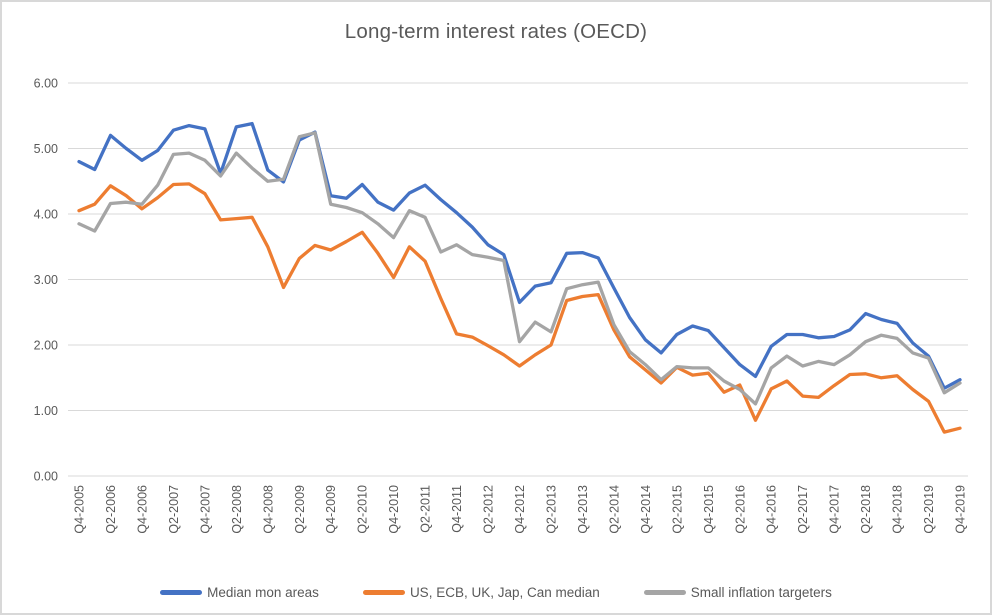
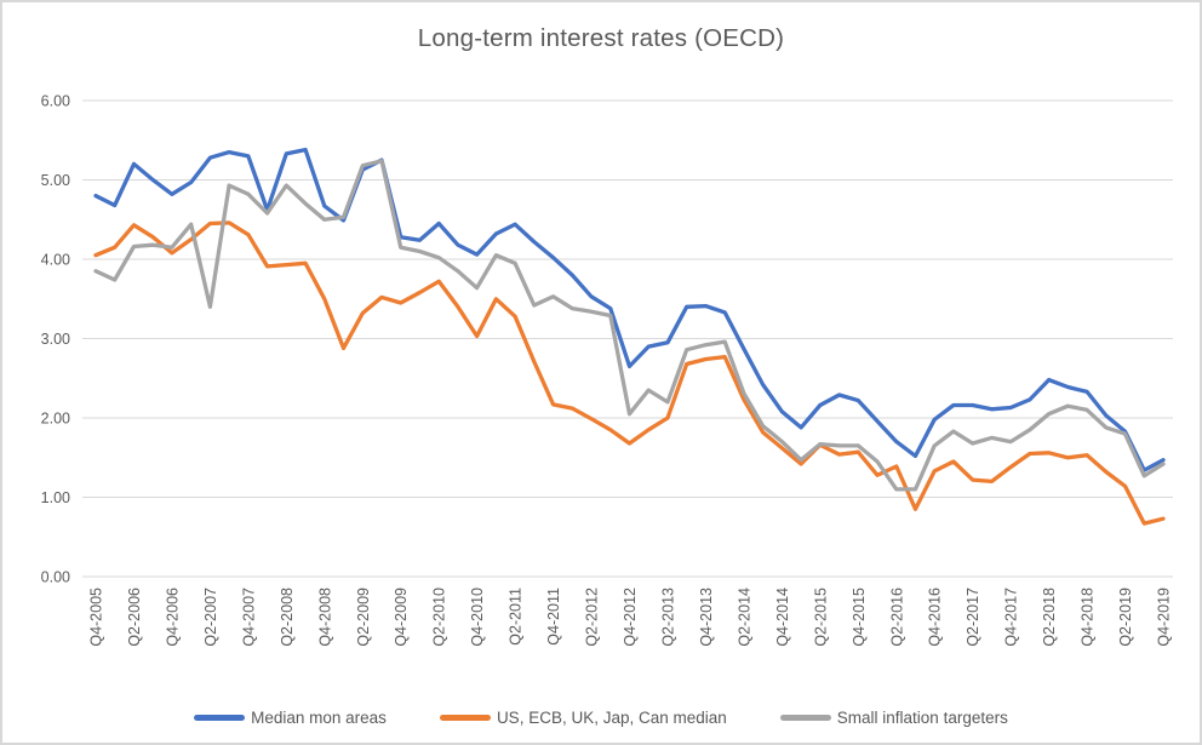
Small inflation targeters/Q2-2007: 4.9 -> 3.4
Small inflation targeters/Q2-2016: 1.3 -> 1.1
